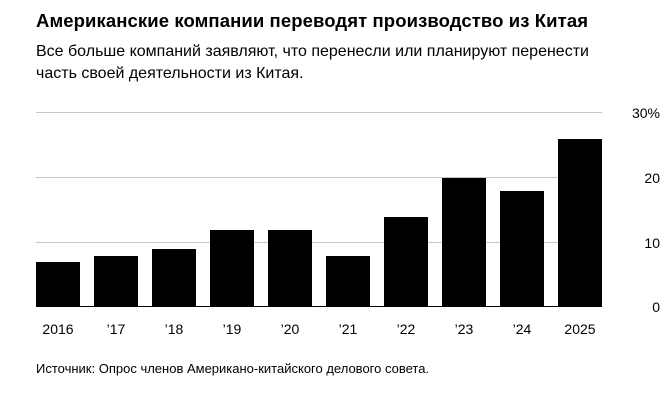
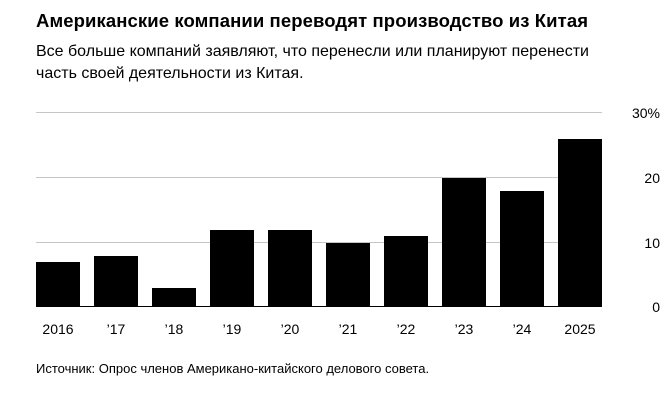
’18: 9% -> 3%
’21: 8% -> 10%
’22: 14% -> 11%
